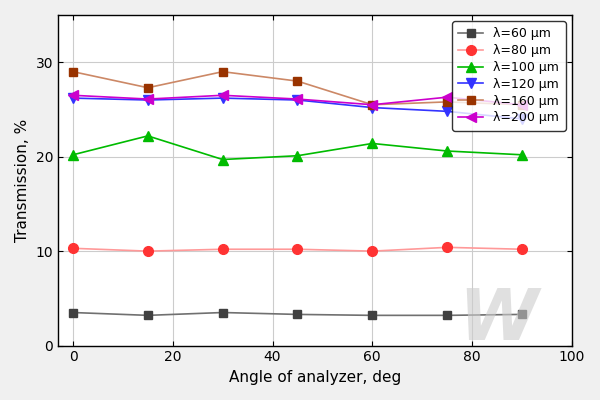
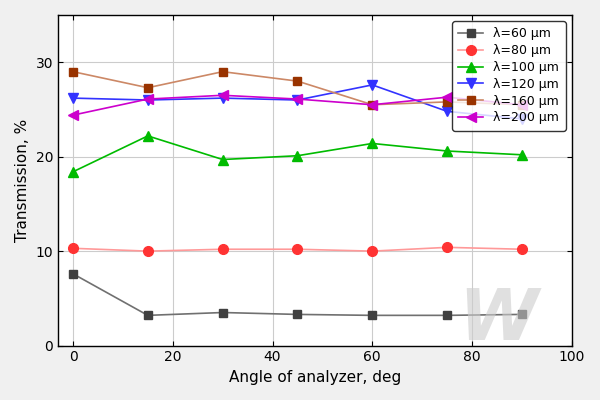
λ=60 μm/0: 3.5 -> 7.6
λ=100 μm/0: 20.2 -> 18.4
λ=200 μm/0: 26.5 -> 24.4
λ=120 μm/60: 25.2 -> 27.6
